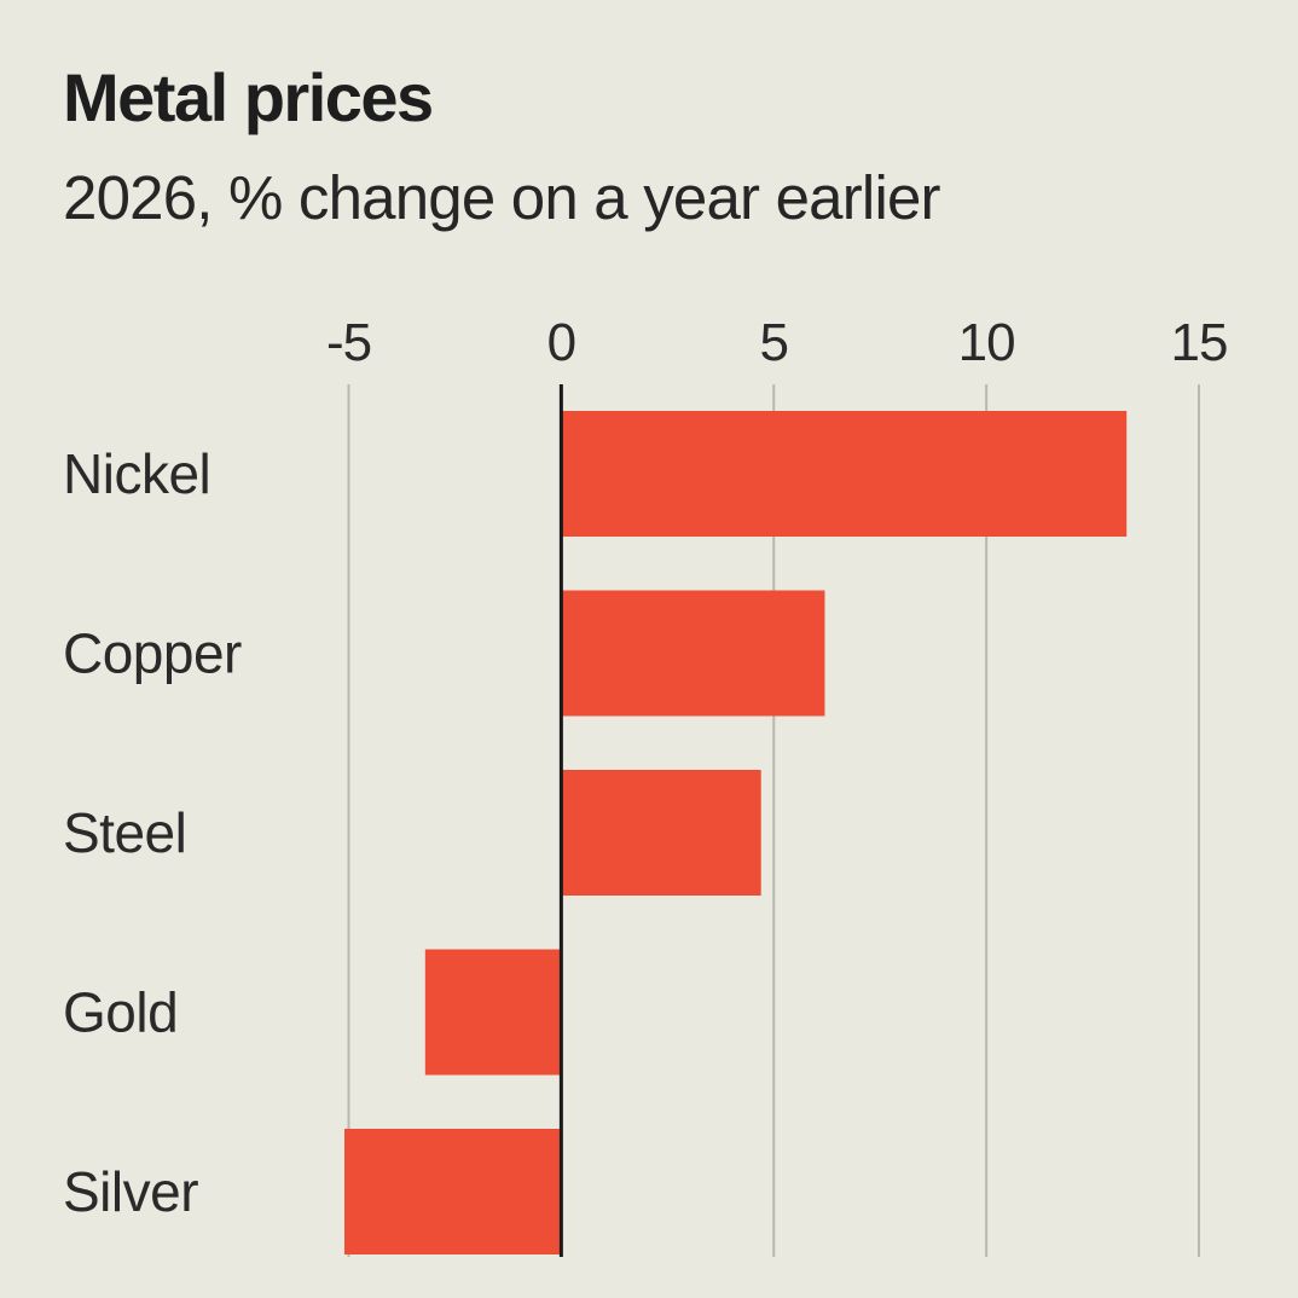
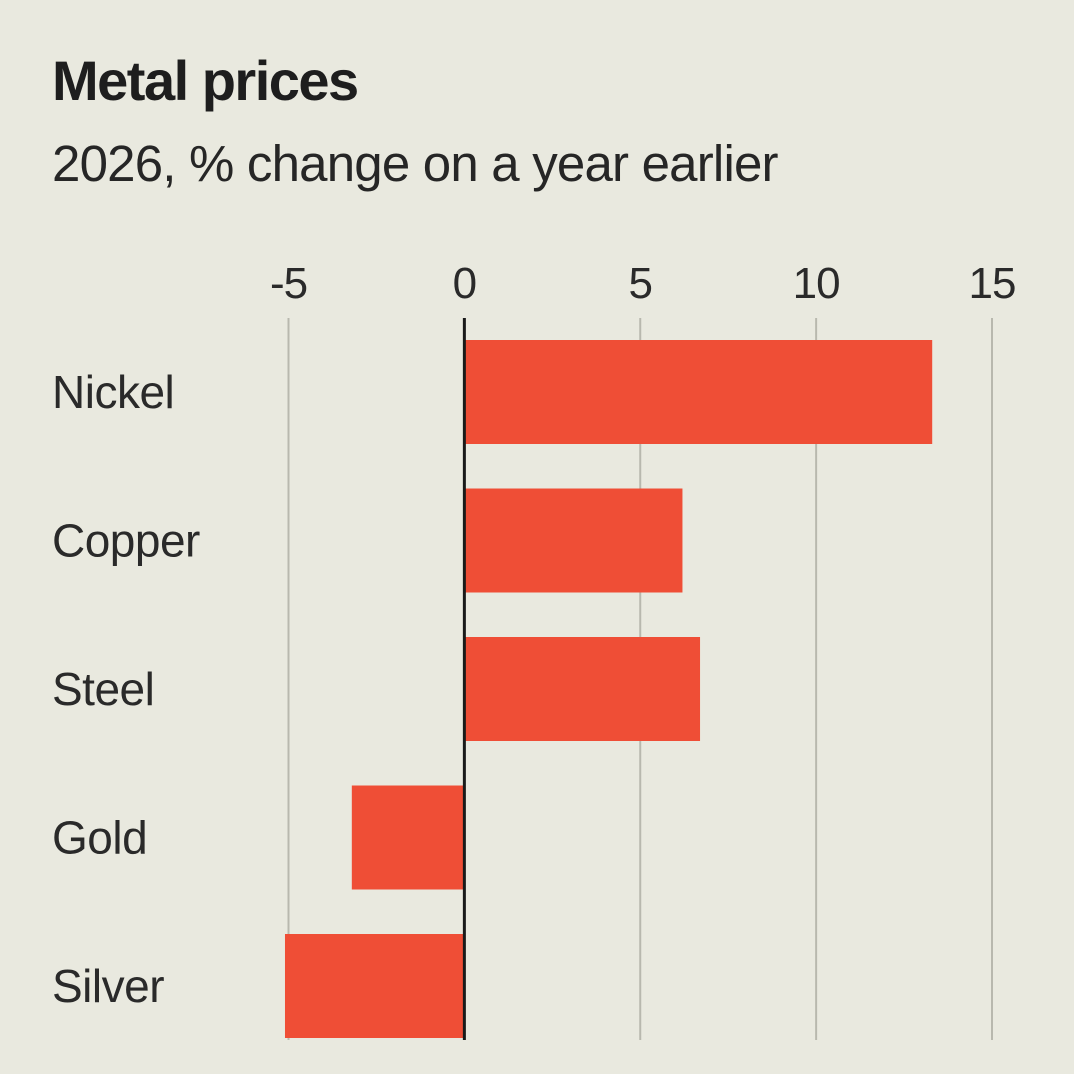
Steel: 4.7 -> 6.7
